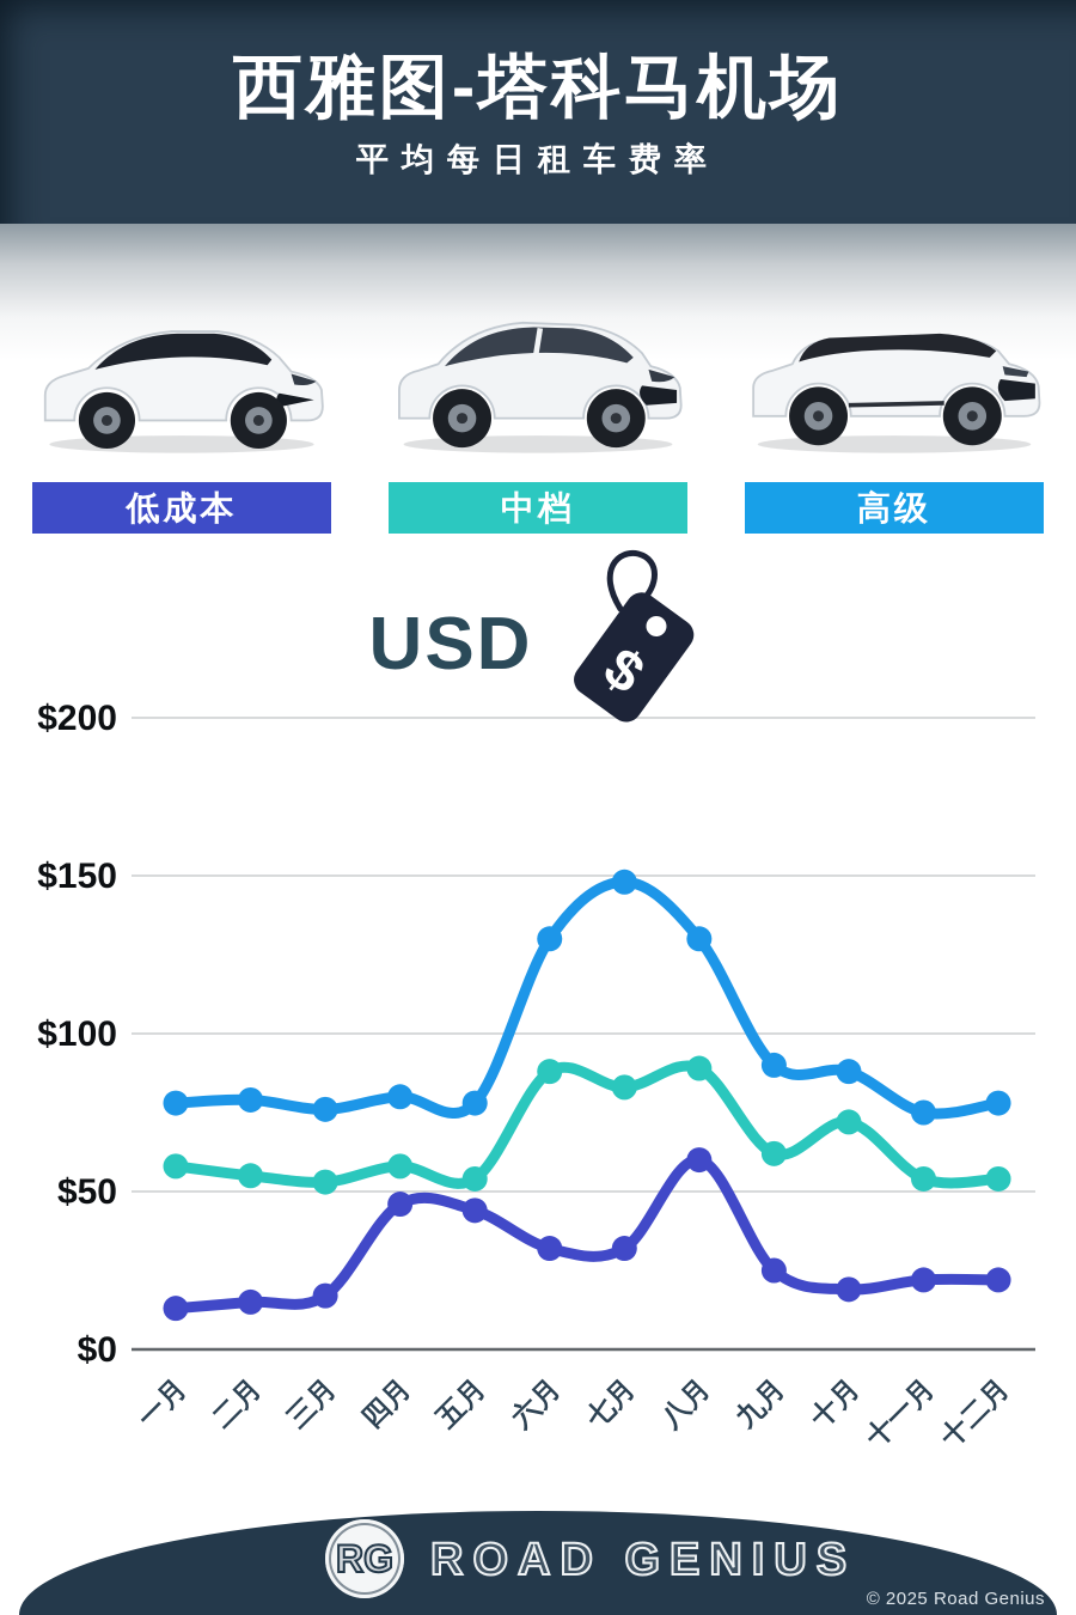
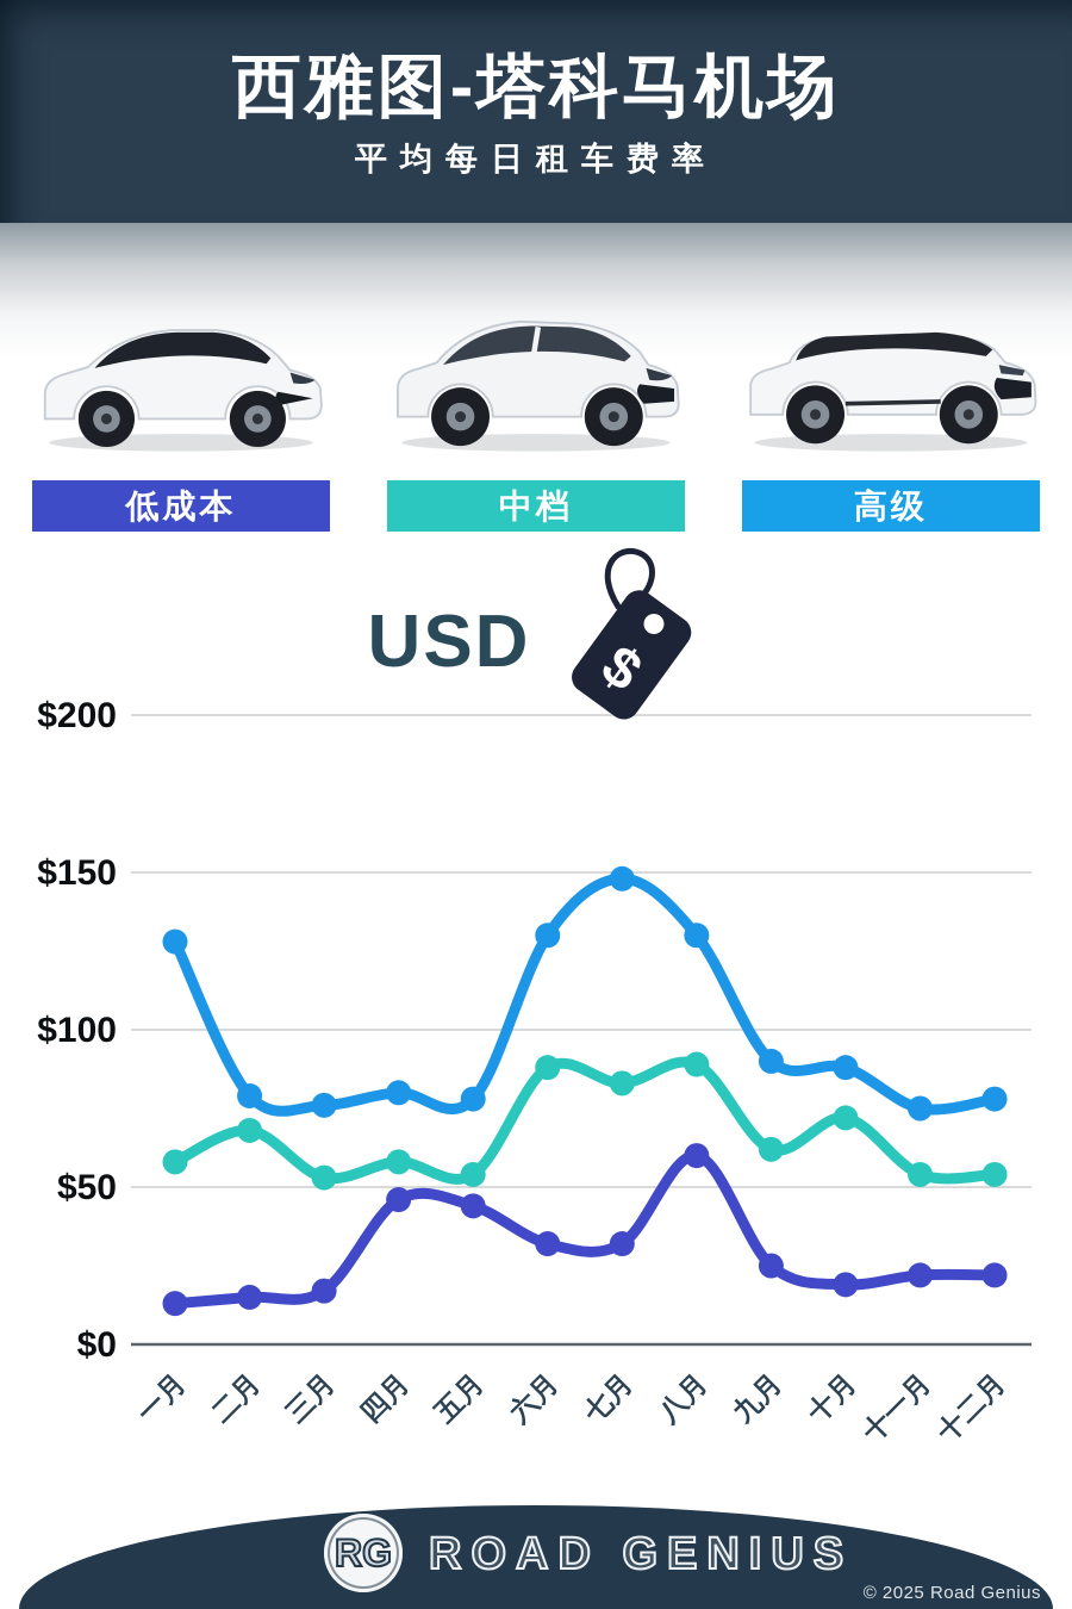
高级/一月: $78 -> $128
中档/二月: $55 -> $68
